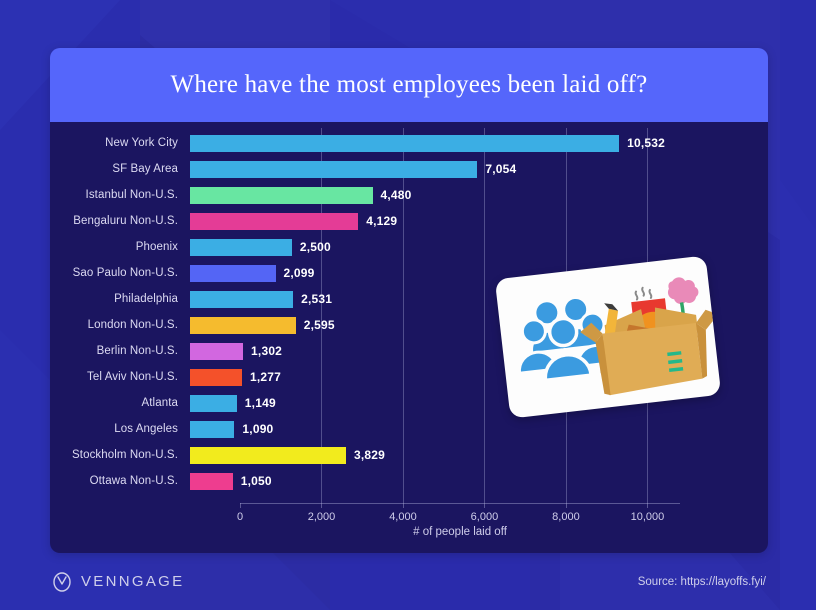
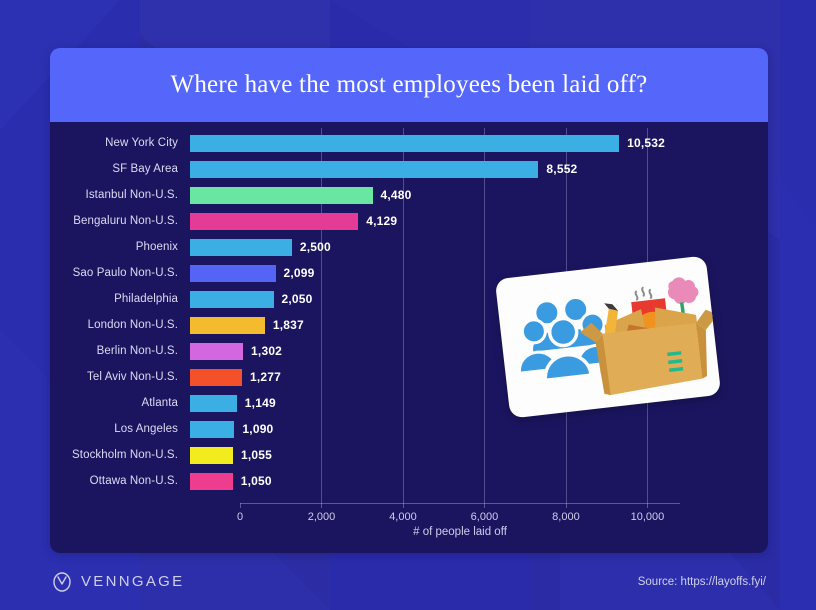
SF Bay Area: 7,054 -> 8,552
Philadelphia: 2,531 -> 2,050
London Non-U.S.: 2,595 -> 1,837
Stockholm Non-U.S.: 3,829 -> 1,055
